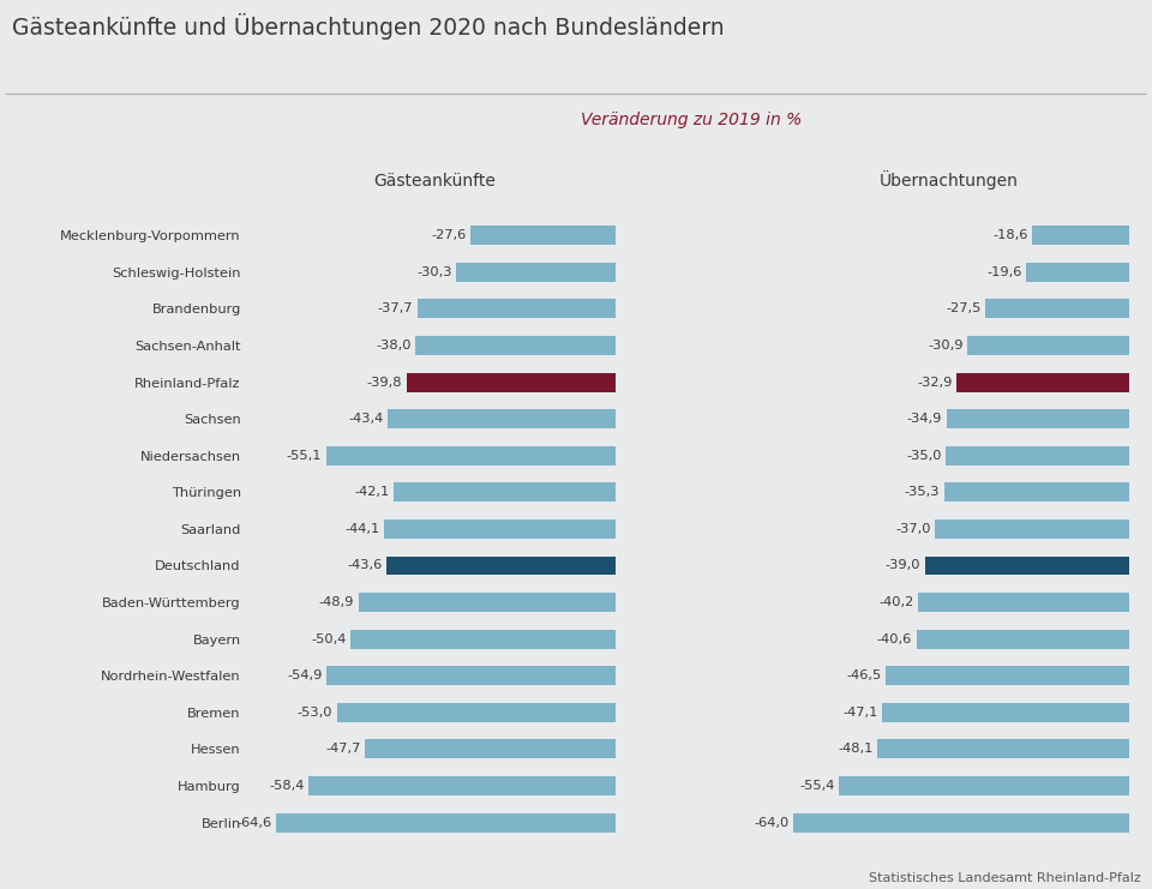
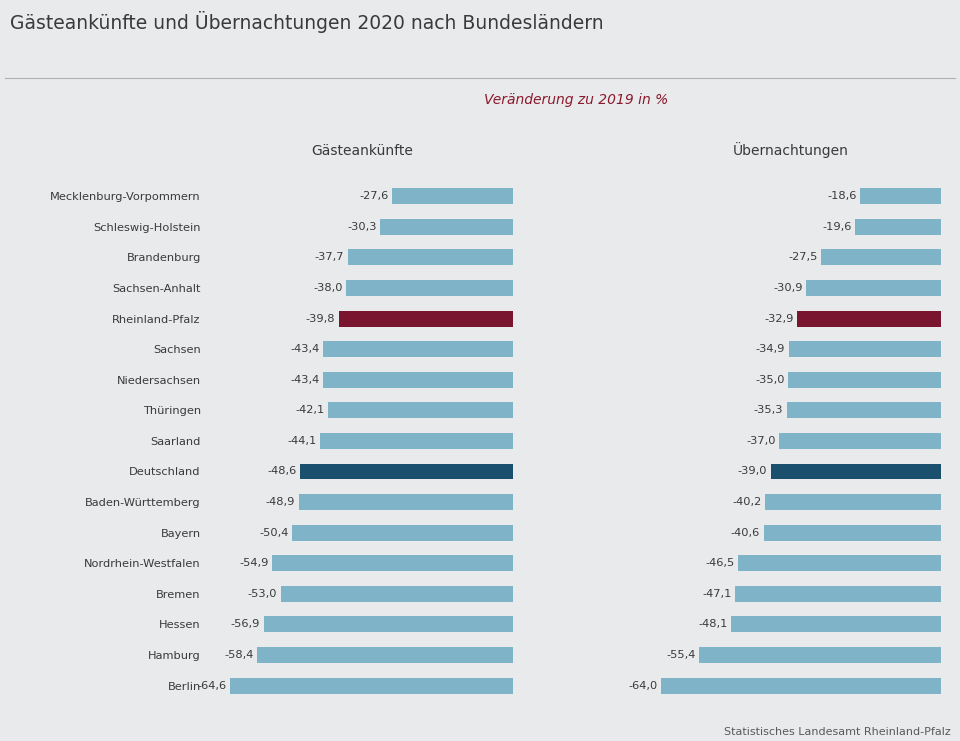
Gästeankünfte/Niedersachsen: -55,1 -> -43,4
Gästeankünfte/Deutschland: -43,6 -> -48,6
Gästeankünfte/Hessen: -47,7 -> -56,9
